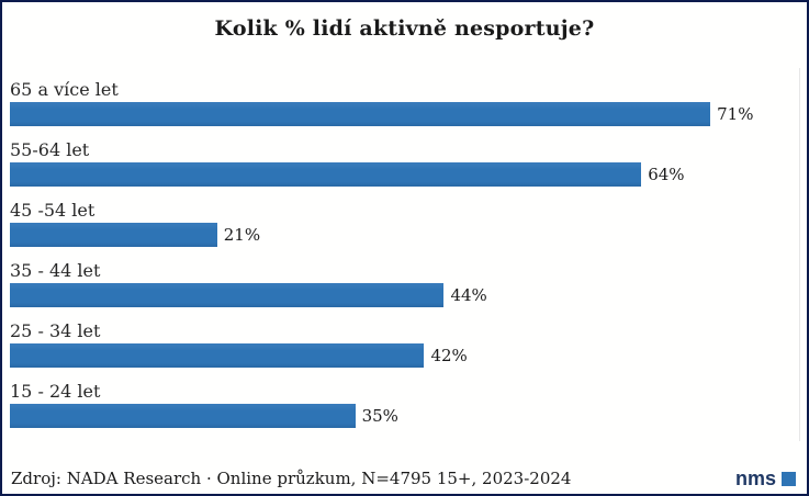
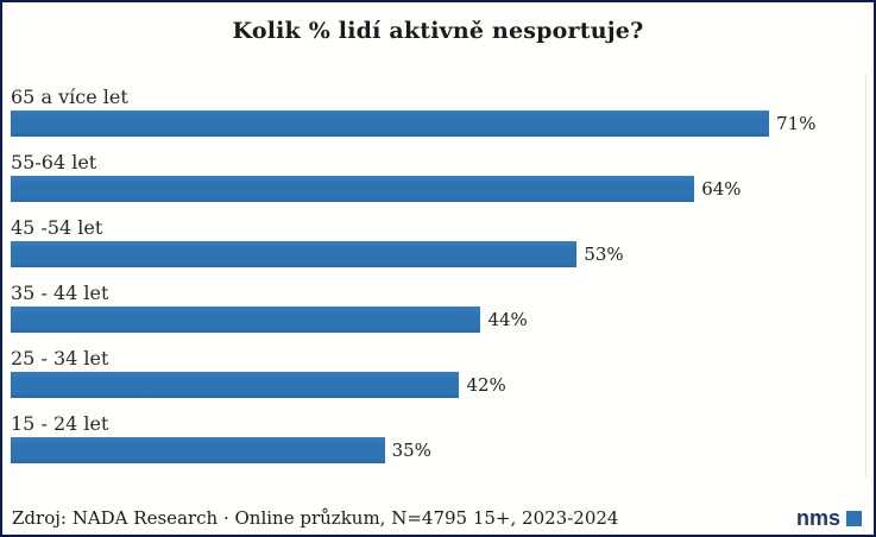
45 -54 let: 21% -> 53%
